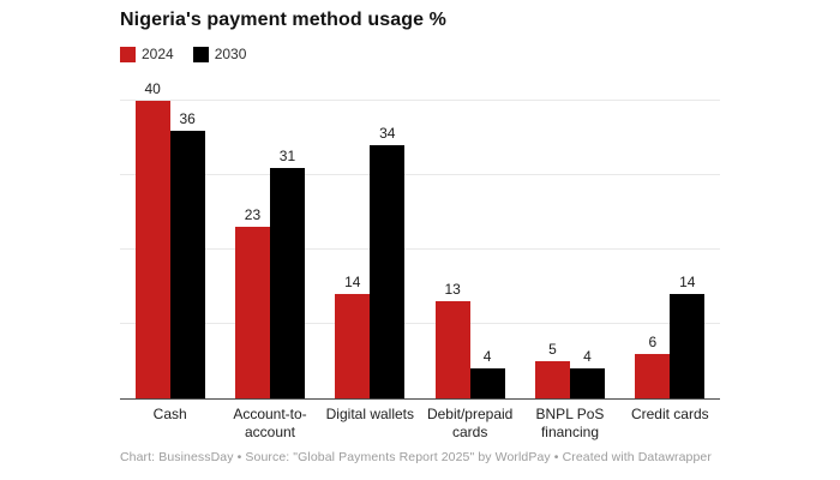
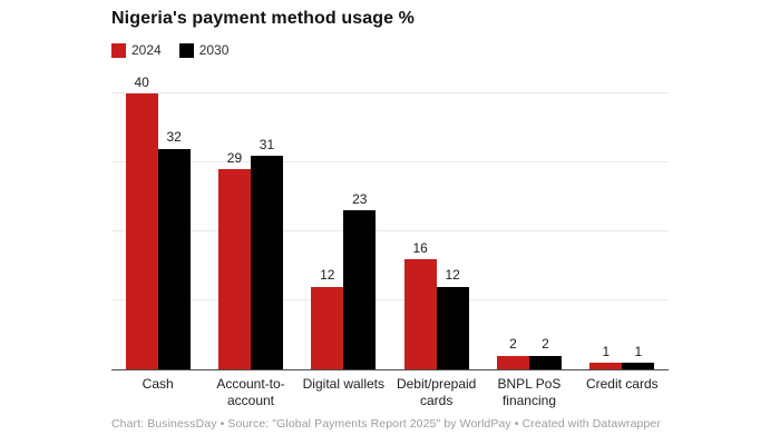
2030/Cash: 36 -> 32
2024/Account-to-account: 23 -> 29
2024/Digital wallets: 14 -> 12
2030/Digital wallets: 34 -> 23
2024/Debit/prepaid cards: 13 -> 16
2030/Debit/prepaid cards: 4 -> 12
2024/BNPL PoS financing: 5 -> 2
2030/BNPL PoS financing: 4 -> 2
2024/Credit cards: 6 -> 1
2030/Credit cards: 14 -> 1
